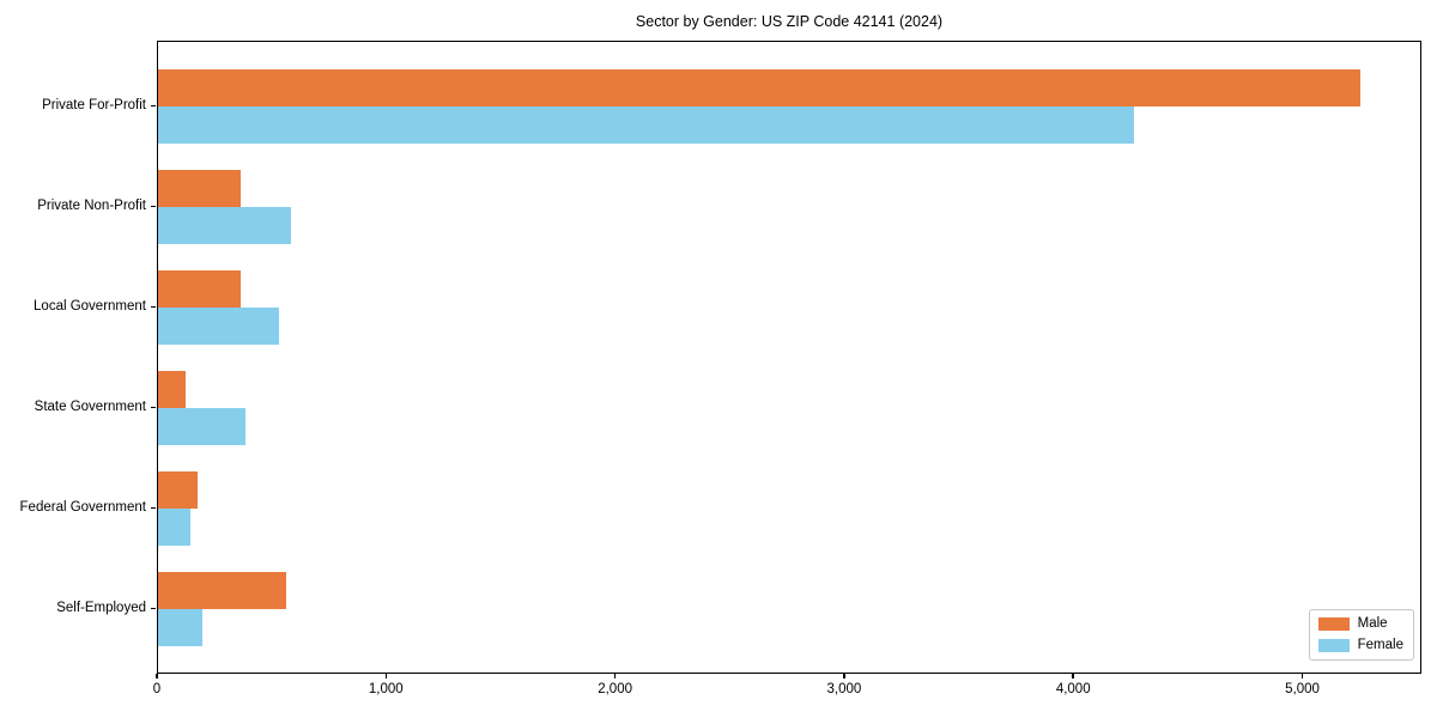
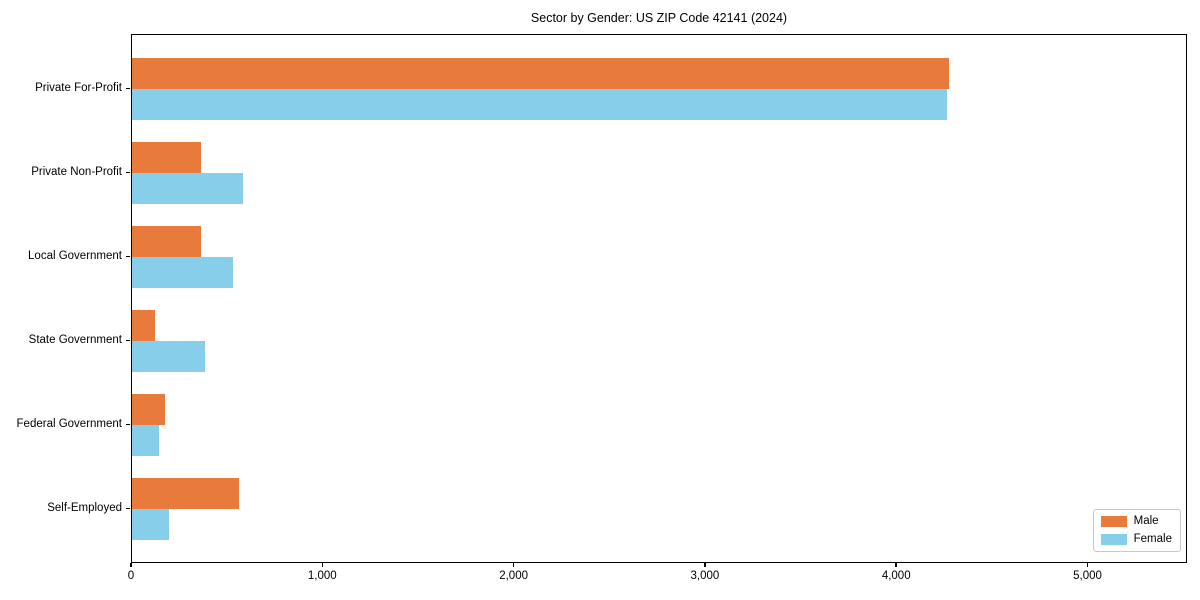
Male/Private For-Profit: 5250 -> 4270
